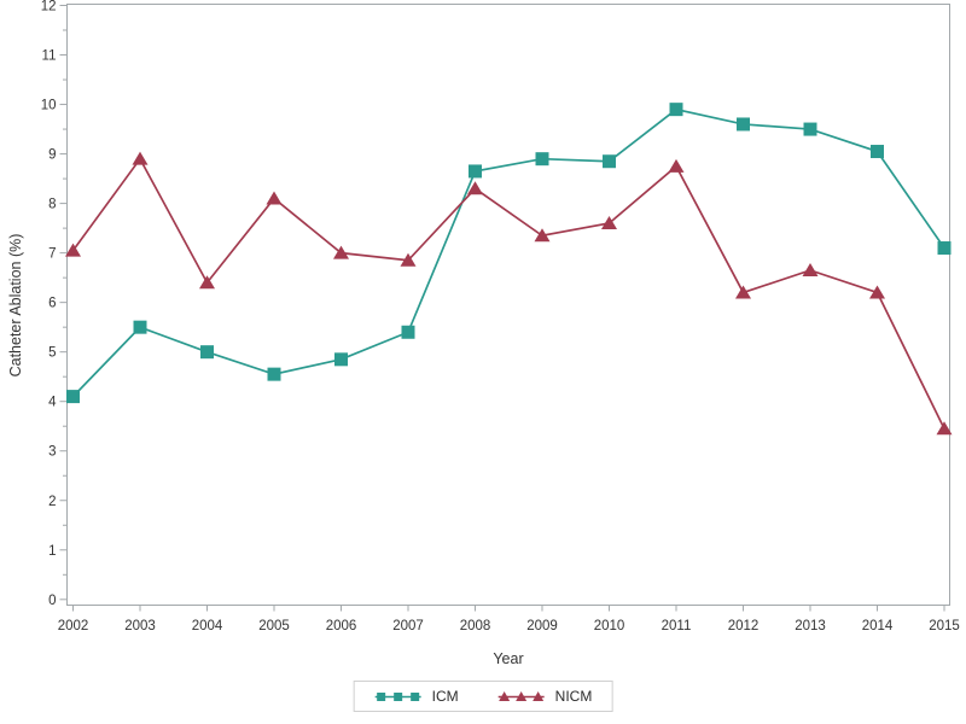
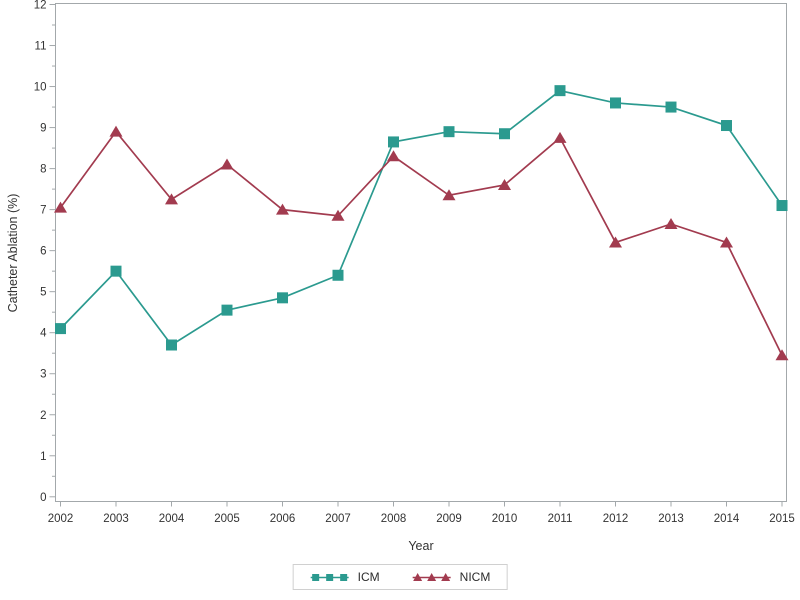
ICM/2004: 5.0 -> 3.7
NICM/2004: 6.4 -> 7.2
